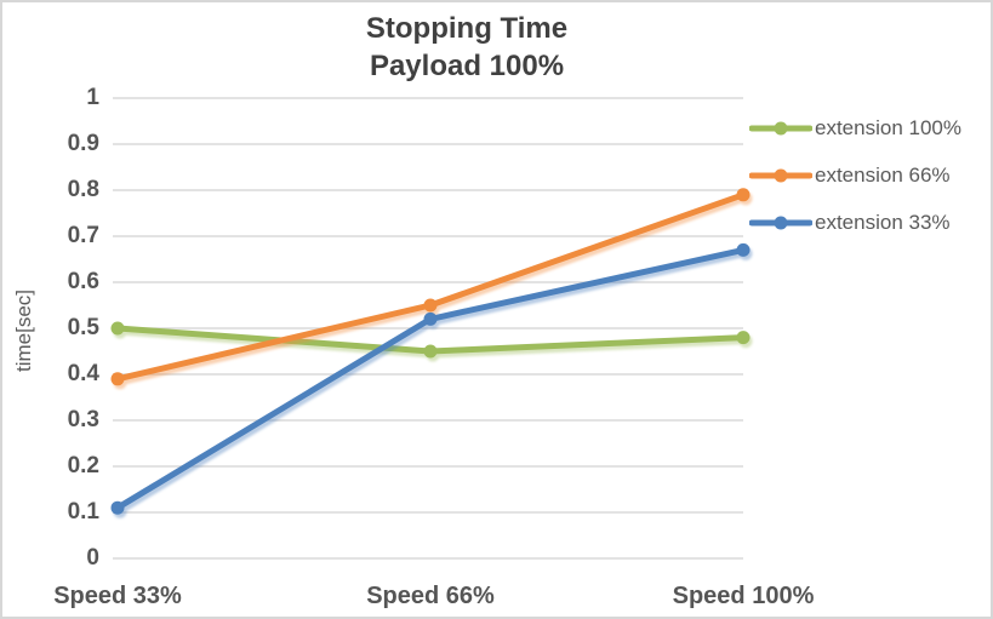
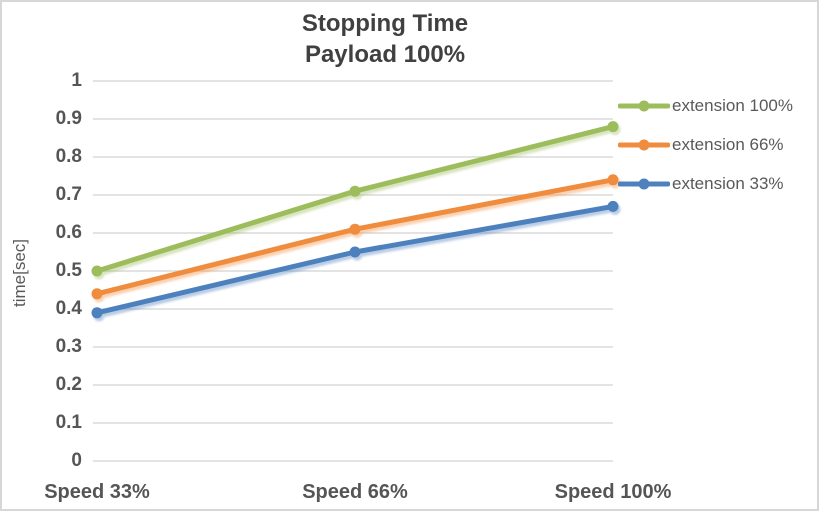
extension 66%/Speed 33%: 0.39 -> 0.44
extension 33%/Speed 33%: 0.11 -> 0.39
extension 100%/Speed 66%: 0.45 -> 0.71
extension 66%/Speed 66%: 0.55 -> 0.61
extension 33%/Speed 66%: 0.52 -> 0.55
extension 100%/Speed 100%: 0.48 -> 0.88
extension 66%/Speed 100%: 0.79 -> 0.74
